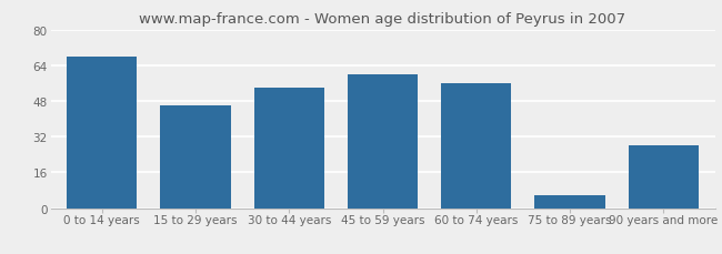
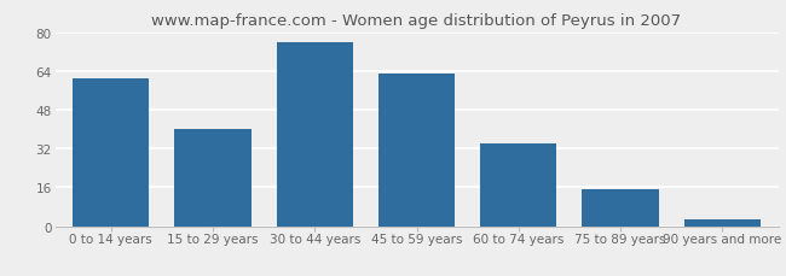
0 to 14 years: 68 -> 61
15 to 29 years: 46 -> 40
30 to 44 years: 54 -> 76
45 to 59 years: 60 -> 63
60 to 74 years: 56 -> 34
75 to 89 years: 6 -> 15
90 years and more: 28 -> 3
